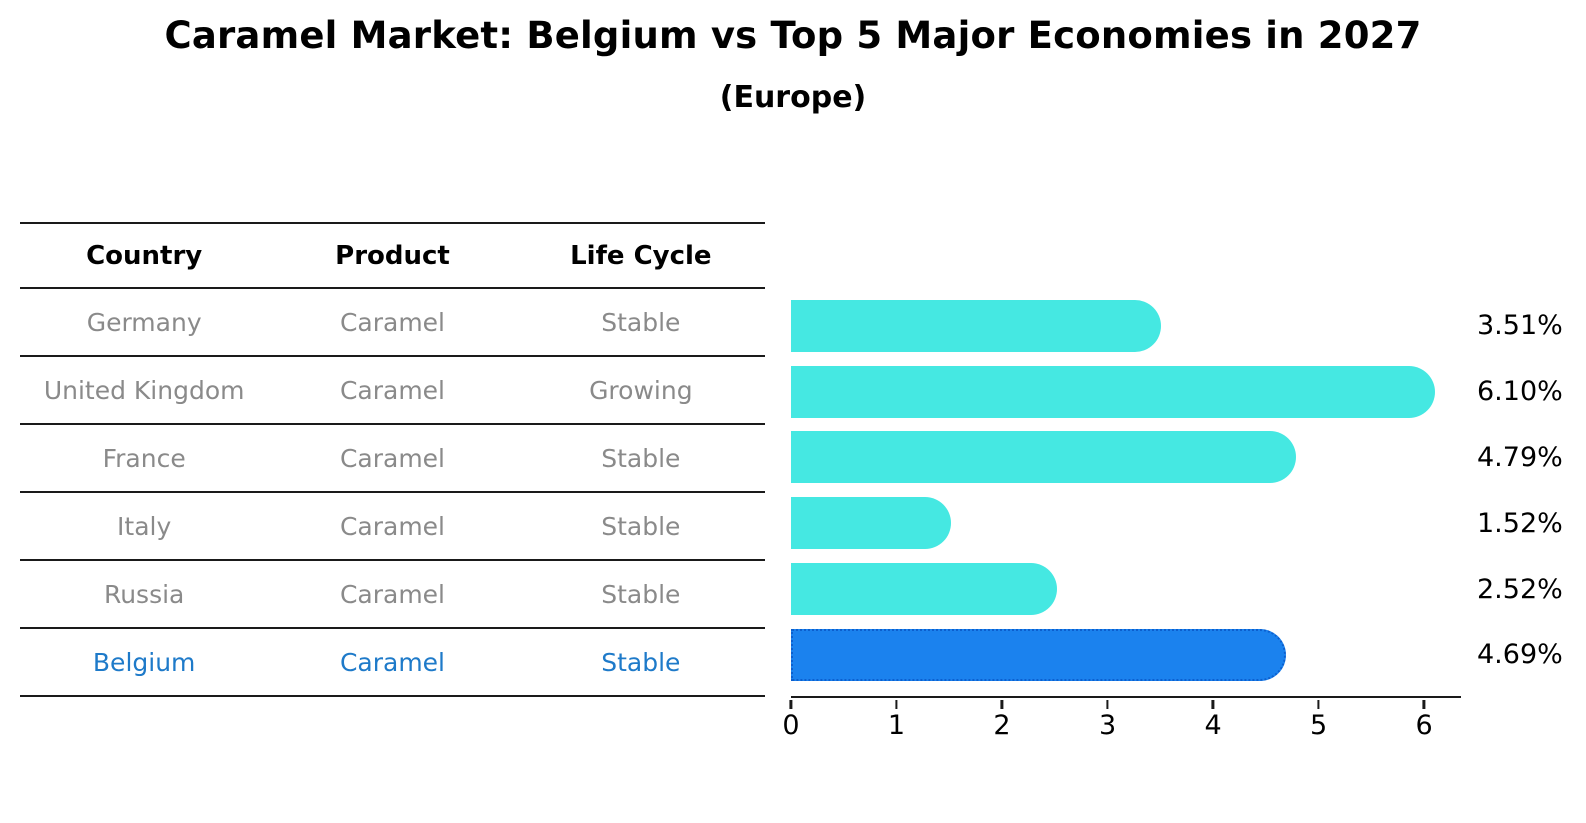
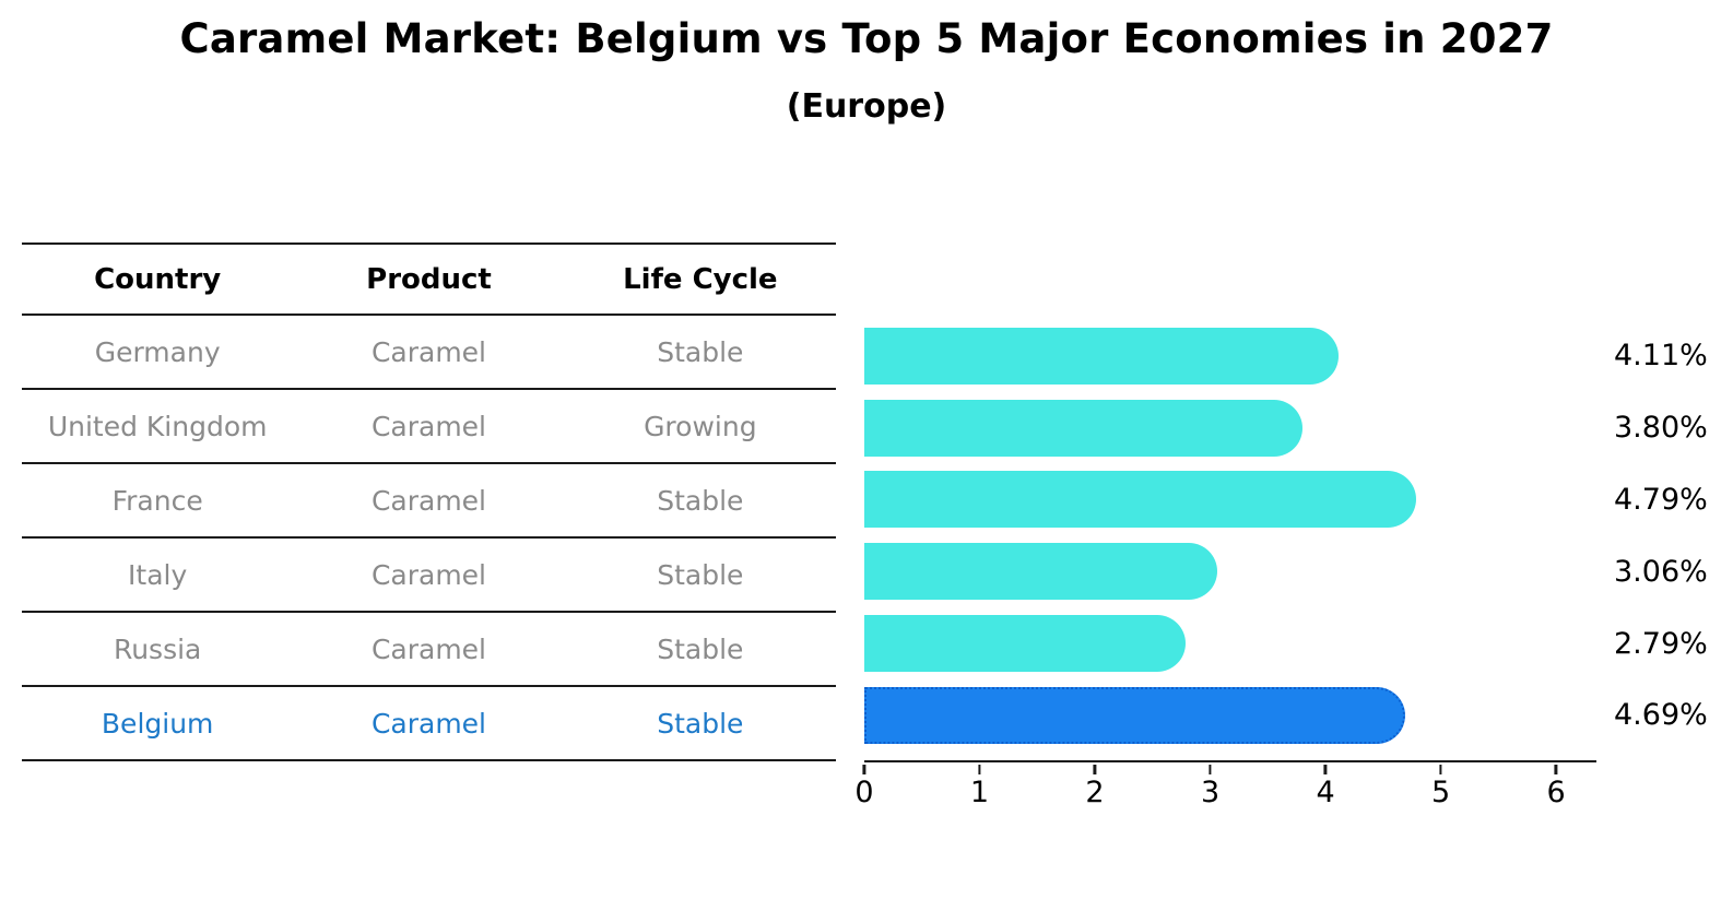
Germany: 3.51% -> 4.11%
United Kingdom: 6.10% -> 3.80%
Italy: 1.52% -> 3.06%
Russia: 2.52% -> 2.79%
